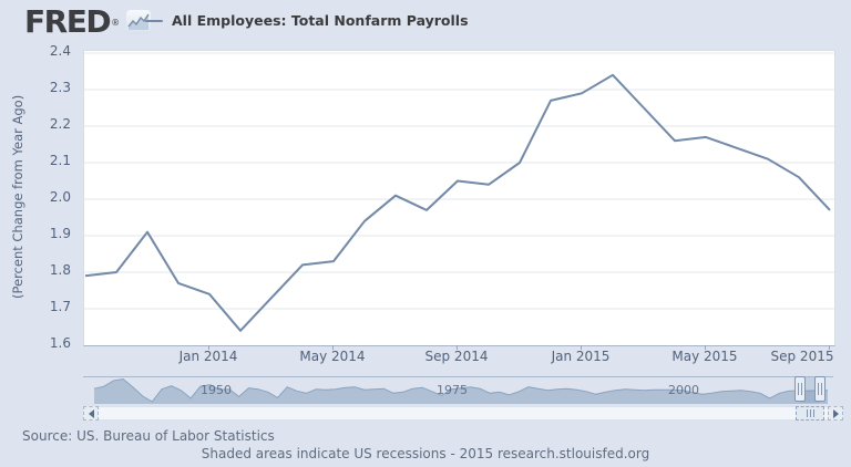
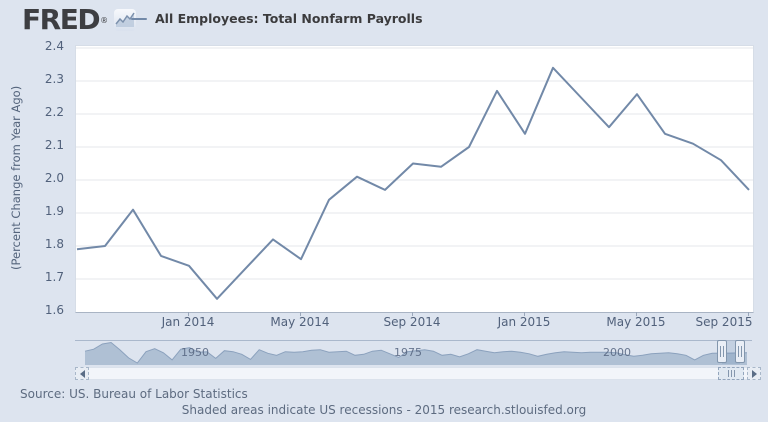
May 2014: 1.83 -> 1.76
Jan 2015: 2.29 -> 2.14
May 2015: 2.17 -> 2.26
